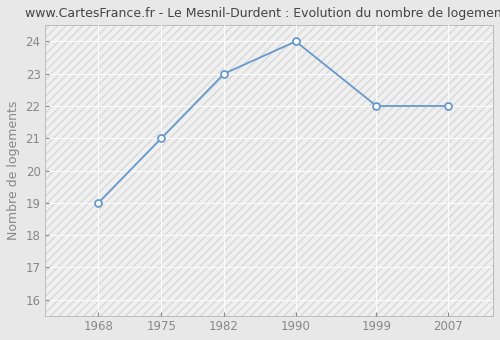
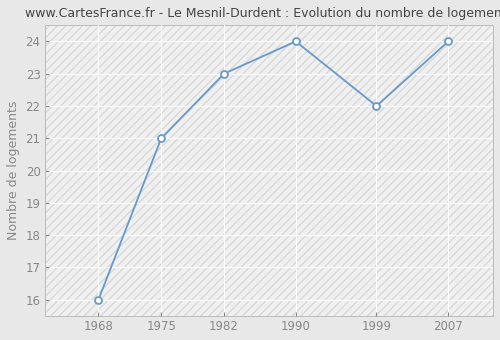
1968: 19 -> 16
2007: 22 -> 24
